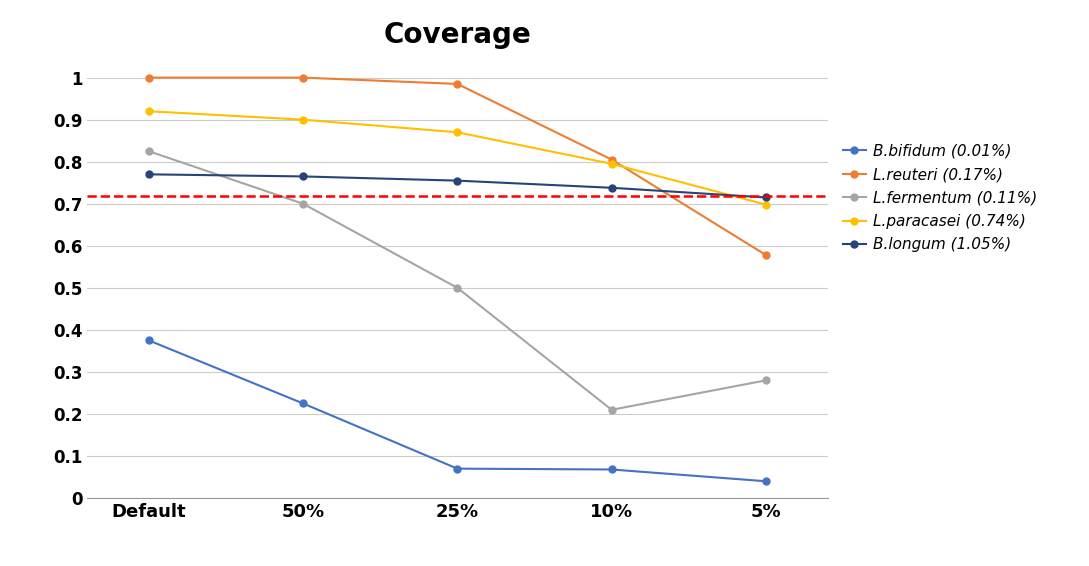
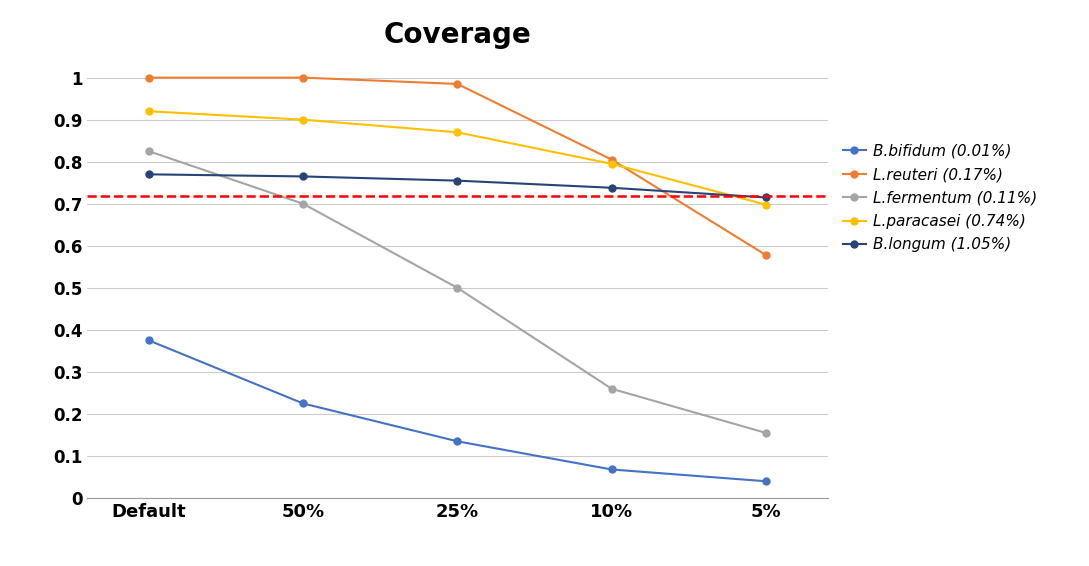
B.bifidum (0.01%)/25%: 0.070 -> 0.135
L.fermentum (0.11%)/10%: 0.210 -> 0.260
L.fermentum (0.11%)/5%: 0.280 -> 0.155
